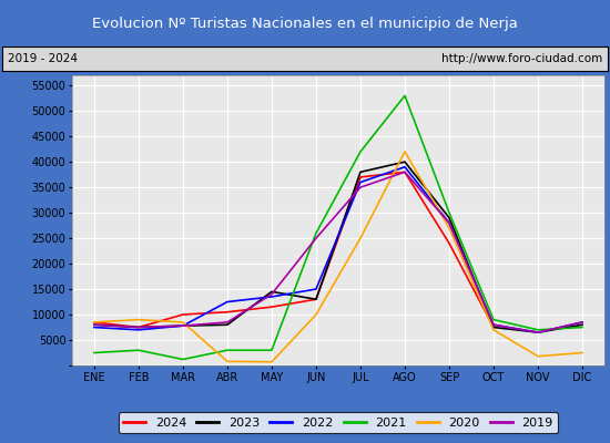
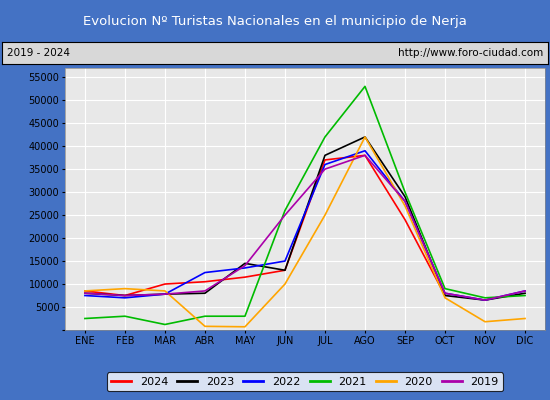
2023/AGO: 40000 -> 42000
